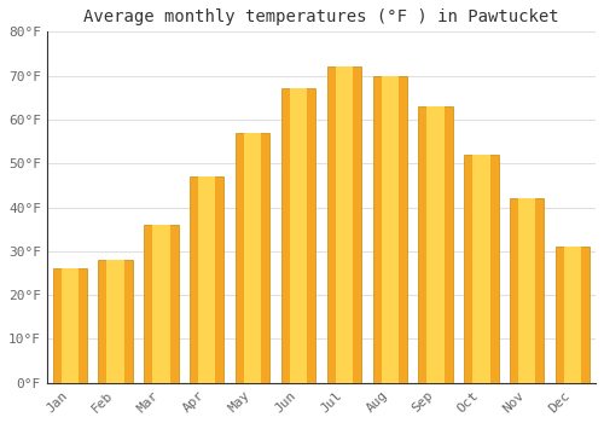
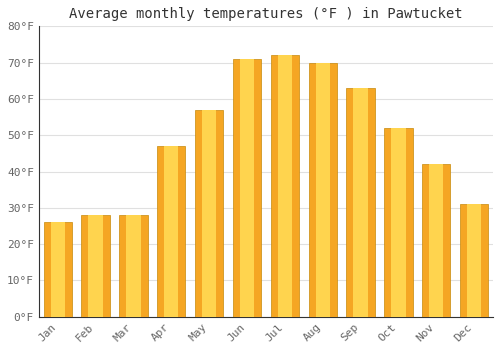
Mar: 36°F -> 28°F
Jun: 67°F -> 71°F
